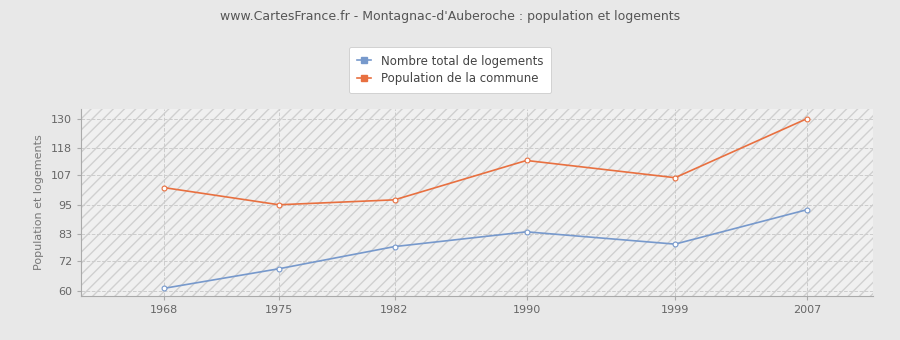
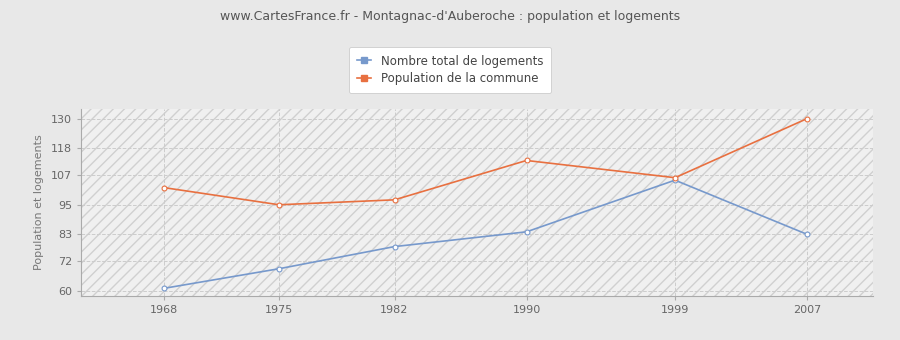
Nombre total de logements/1999: 79 -> 105
Nombre total de logements/2007: 93 -> 83
